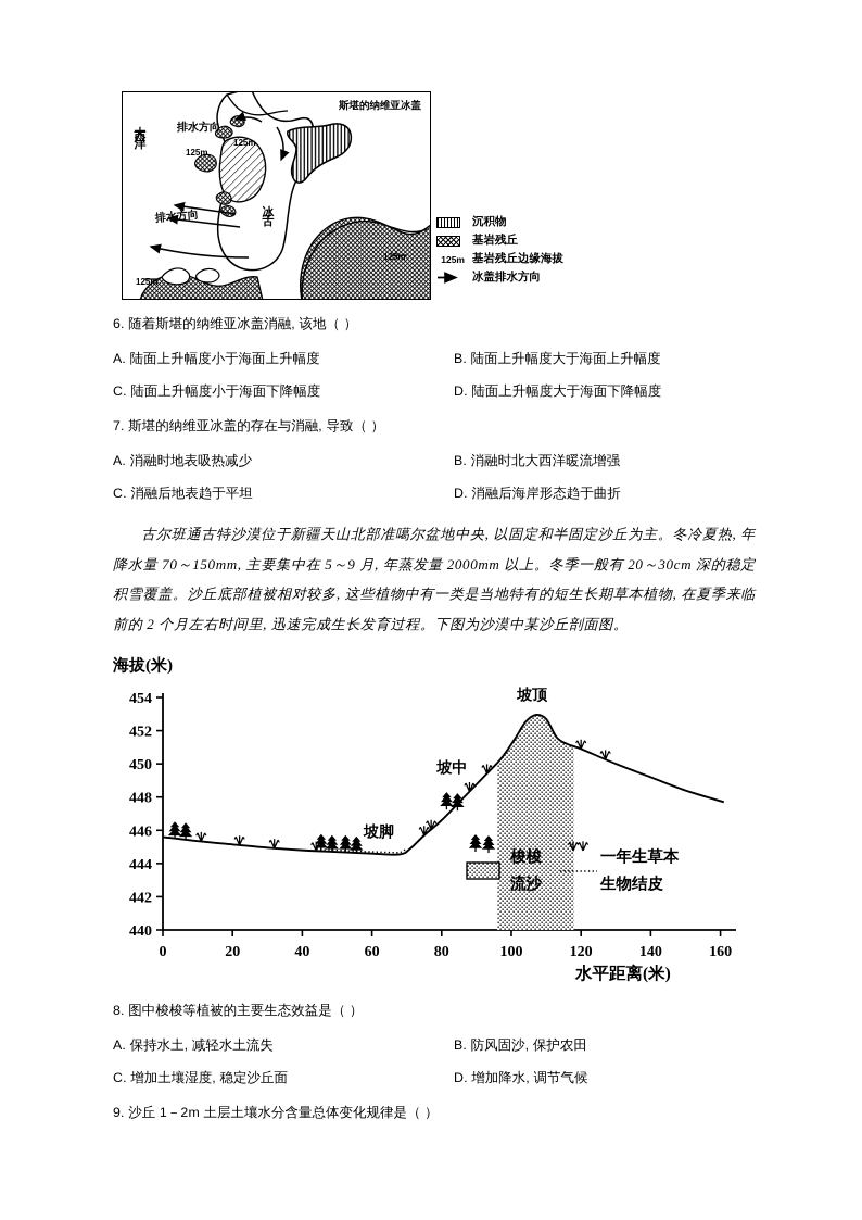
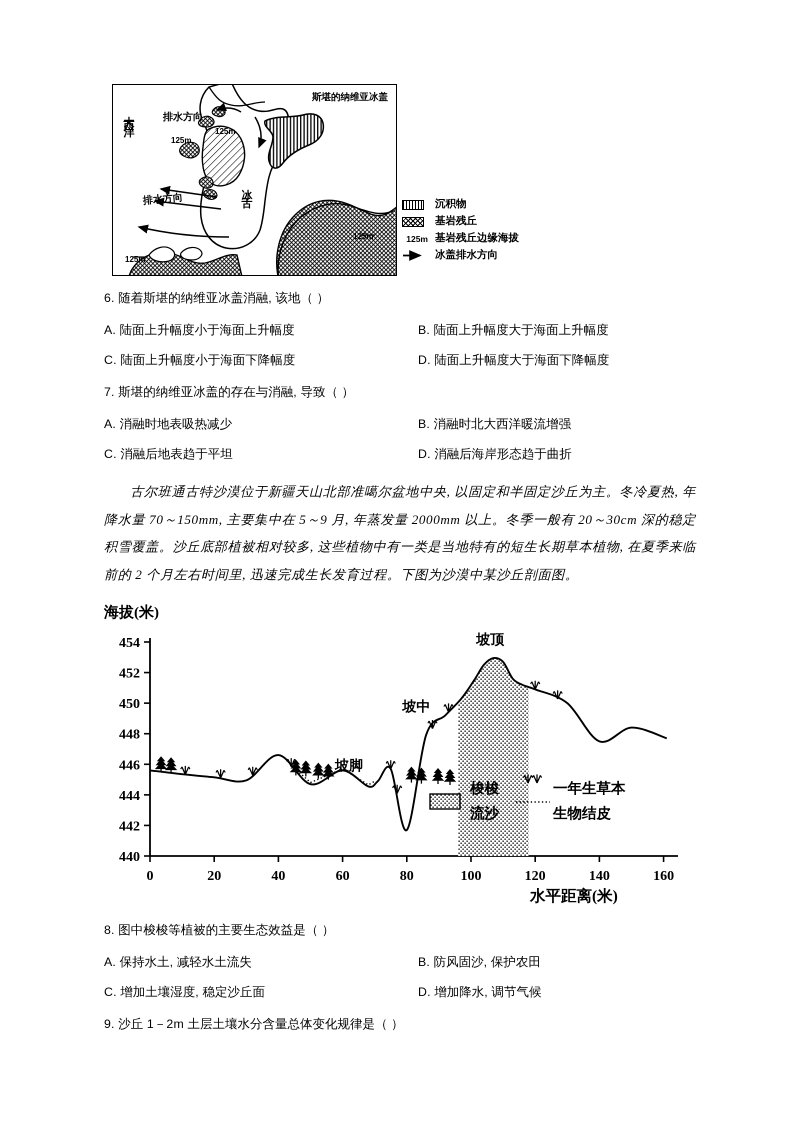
40: 444.8 -> 446.6
60: 444.6 -> 445.6
80: 446.6 -> 441.7
140: 449.2 -> 447.5
